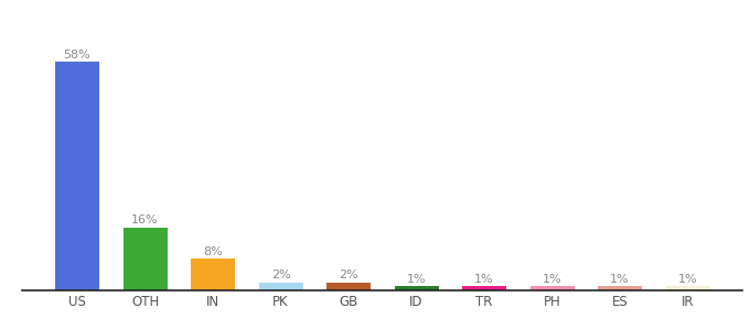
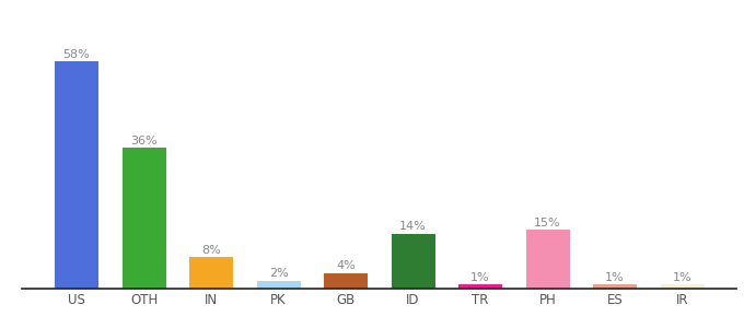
OTH: 16% -> 36%
GB: 2% -> 4%
ID: 1% -> 14%
PH: 1% -> 15%
